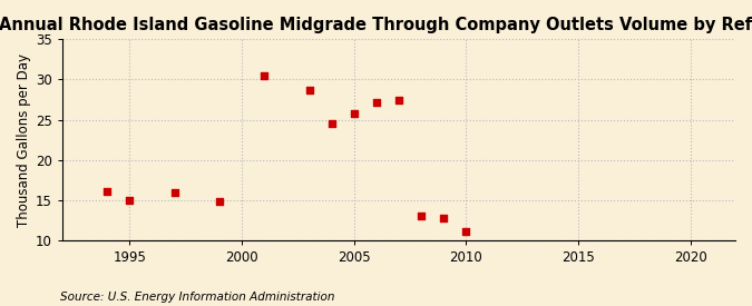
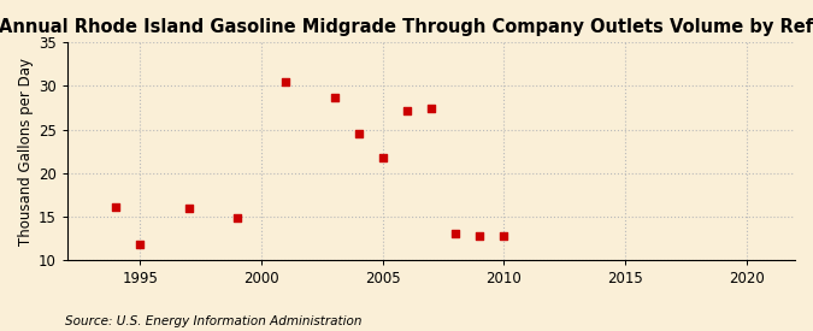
1995: 15.0 -> 11.8
2005: 25.8 -> 21.8
2010: 11.1 -> 12.8
